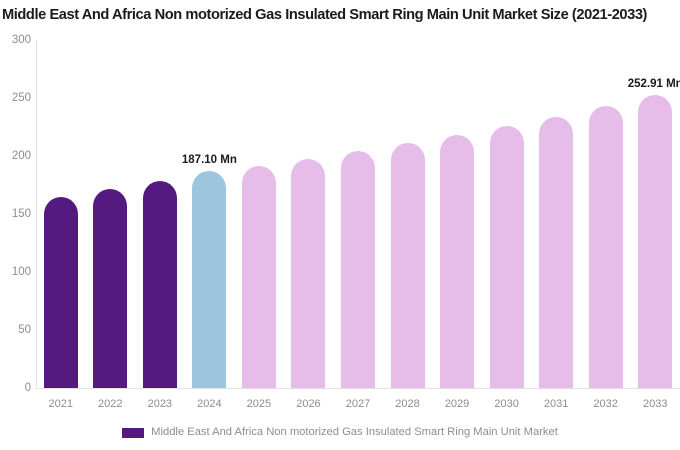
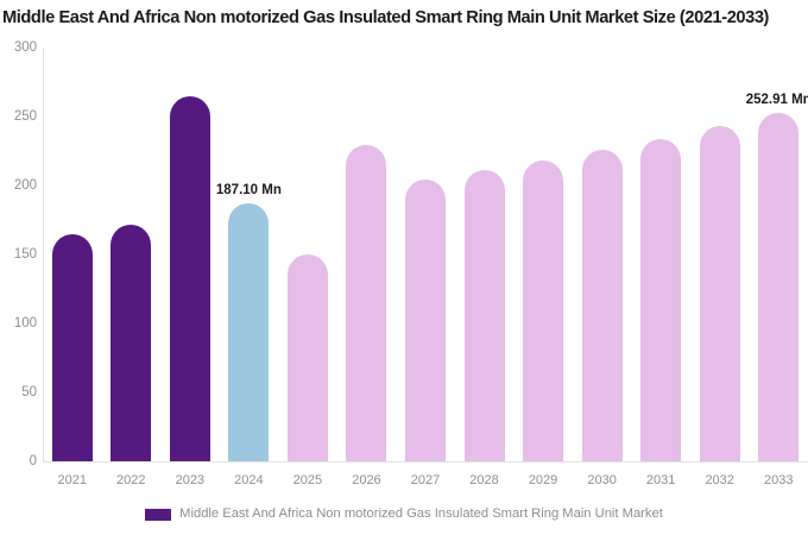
2023: 178 -> 265
2025: 192 -> 150
2026: 197 -> 229
